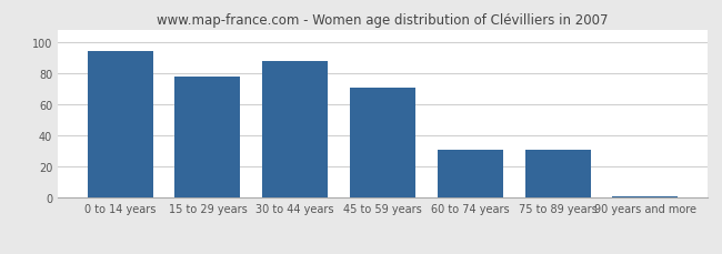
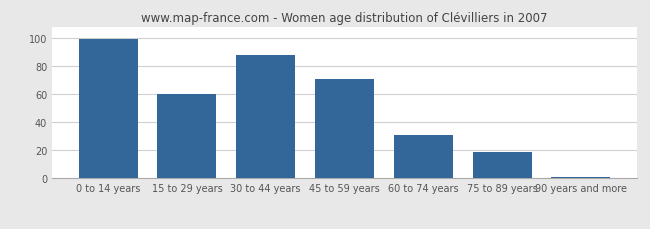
0 to 14 years: 94 -> 99
15 to 29 years: 78 -> 60
75 to 89 years: 31 -> 19
